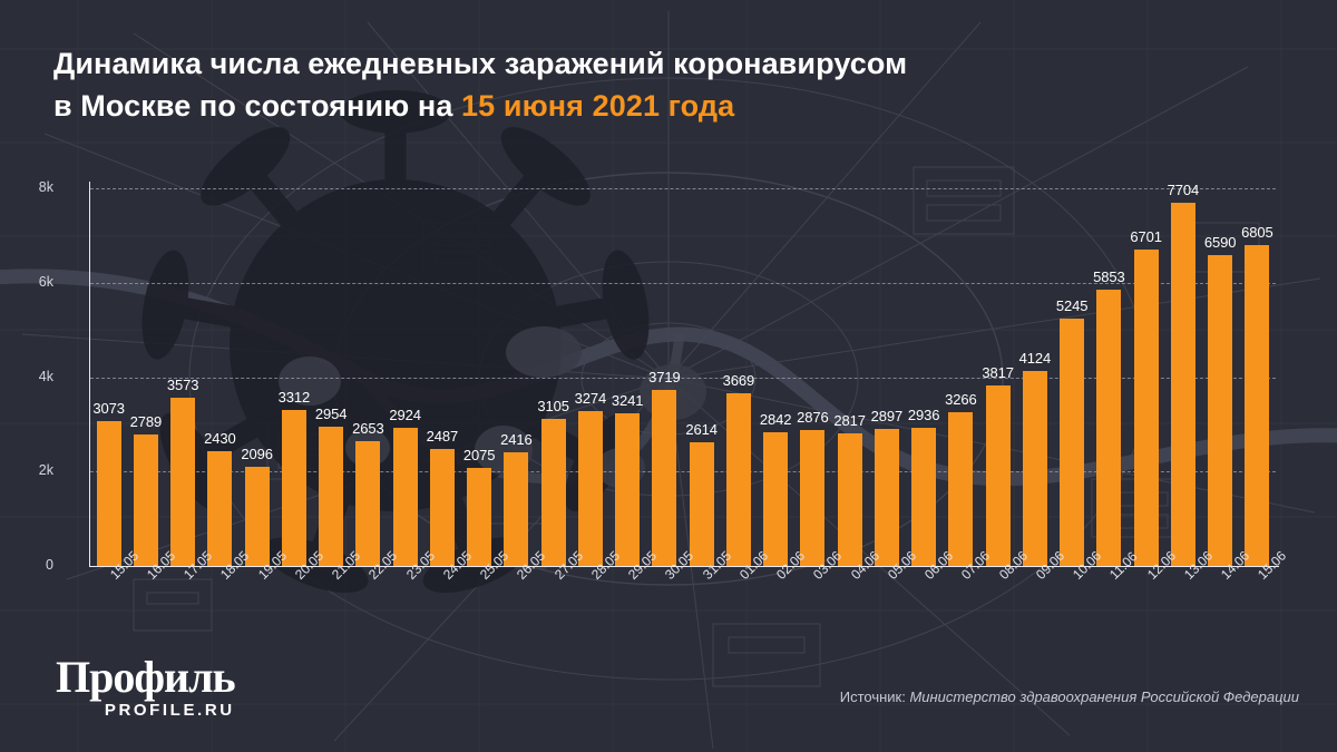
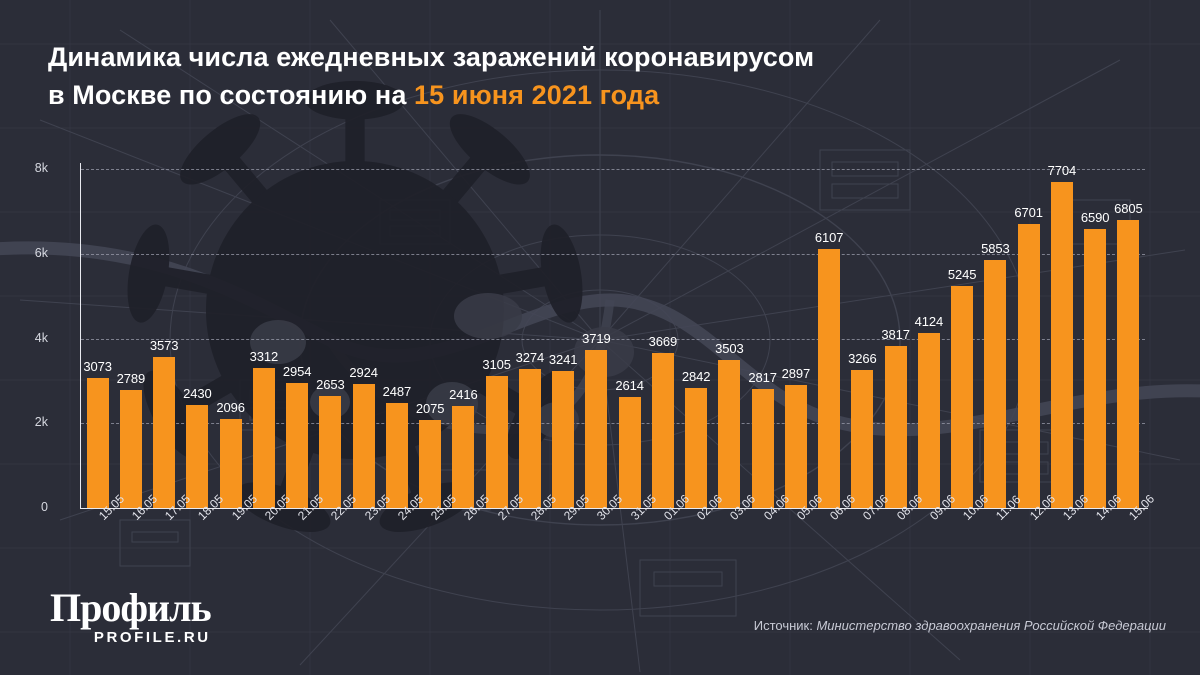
03.06: 2876 -> 3503
06.06: 2936 -> 6107
